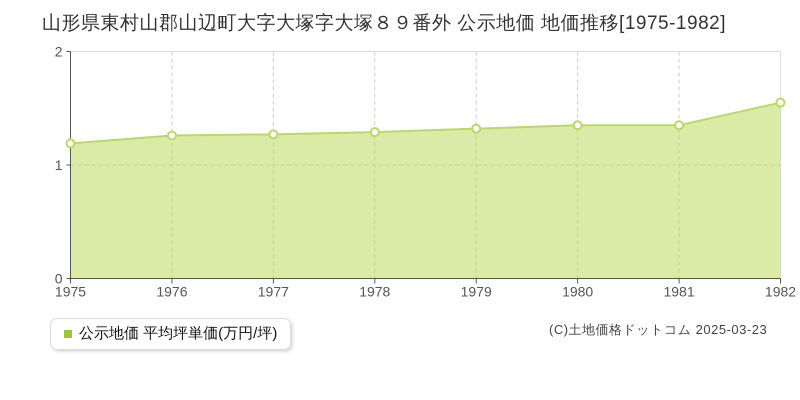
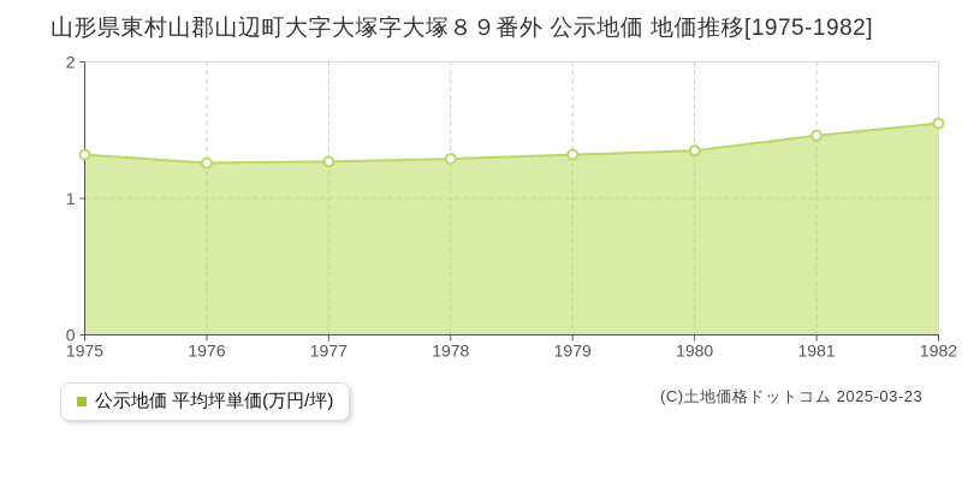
1975: 1.19 -> 1.32
1981: 1.35 -> 1.46
